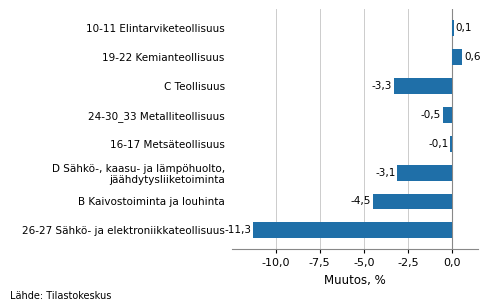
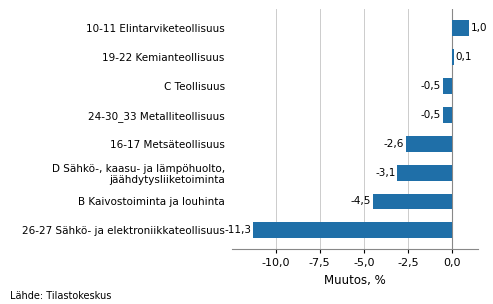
10-11 Elintarviketeollisuus: 0,1 -> 1,0
19-22 Kemianteollisuus: 0,6 -> 0,1
C Teollisuus: -3,3 -> -0,5
16-17 Metsäteollisuus: -0,1 -> -2,6
